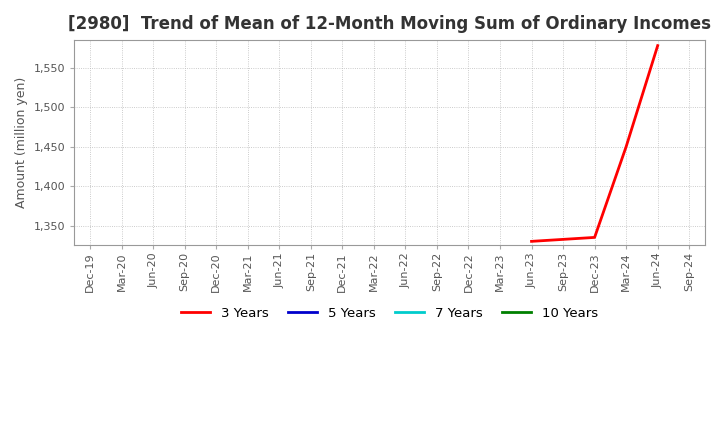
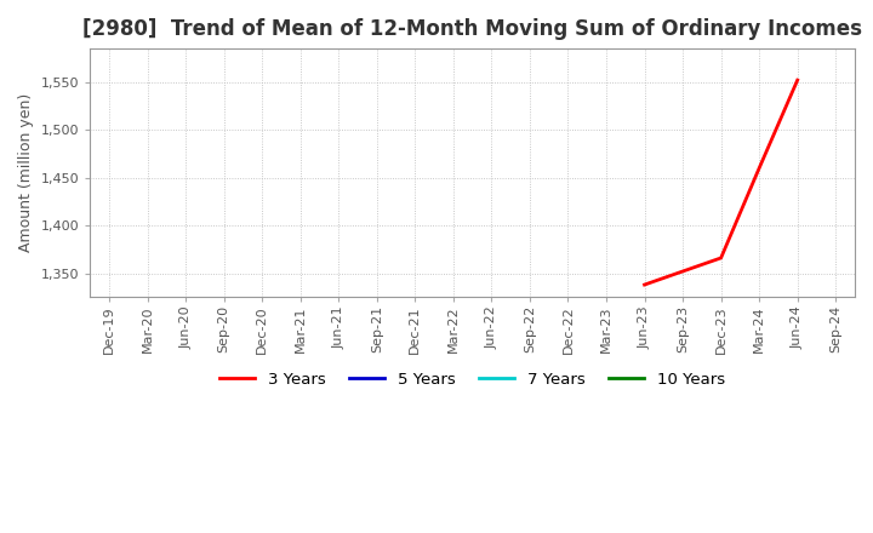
Jun-23: 1,330 -> 1,338
Dec-23: 1,335 -> 1,366
Mar-24: 1,450 -> 1,460
Jun-24: 1,578 -> 1,552
